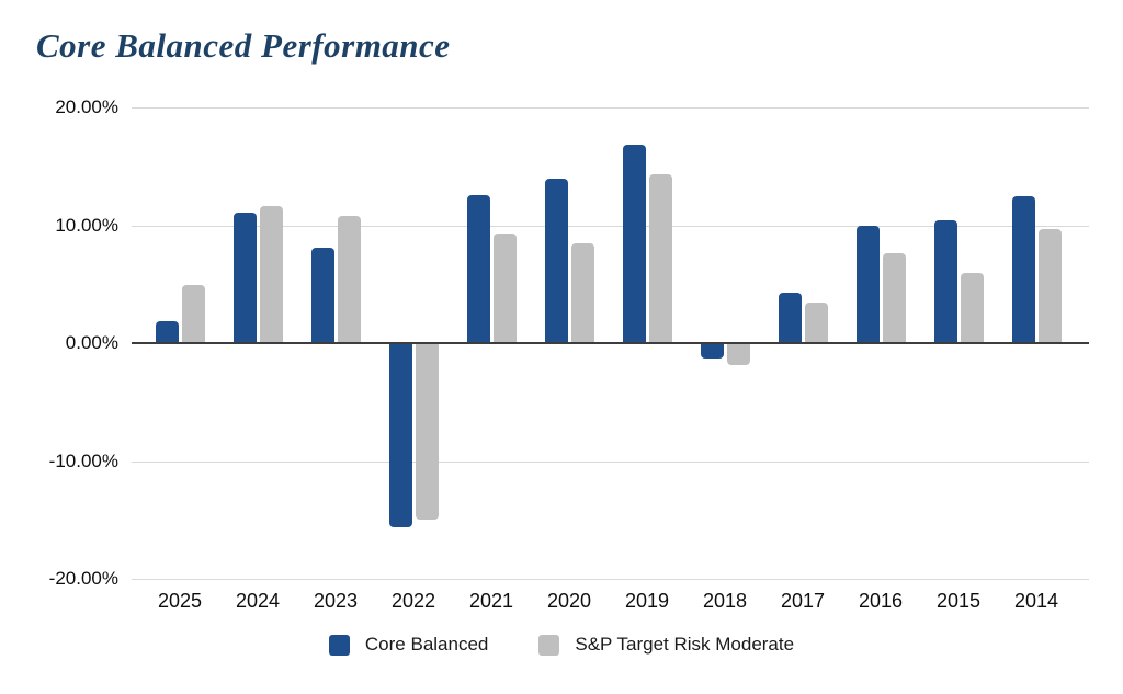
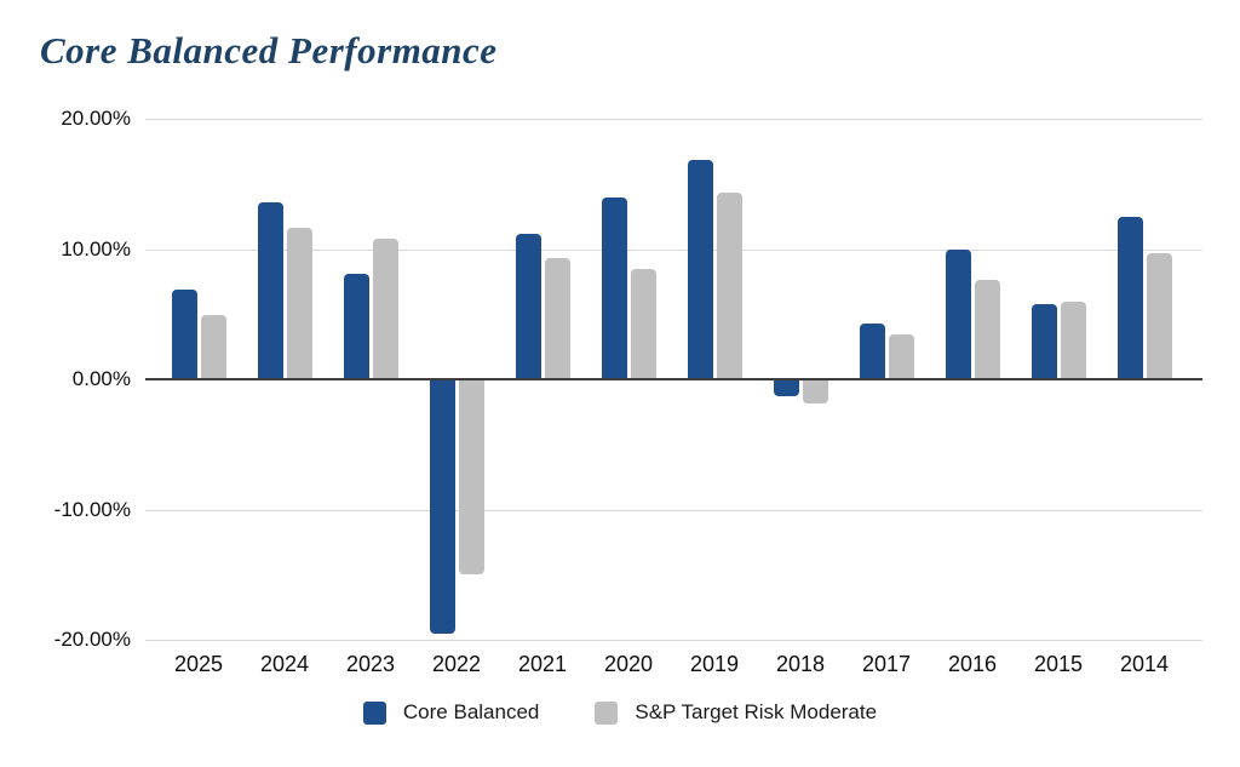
Core Balanced/2025: 1.9% -> 6.9%
Core Balanced/2024: 11.1% -> 13.6%
Core Balanced/2022: -15.6% -> -19.5%
Core Balanced/2021: 12.6% -> 11.2%
Core Balanced/2015: 10.4% -> 5.8%
